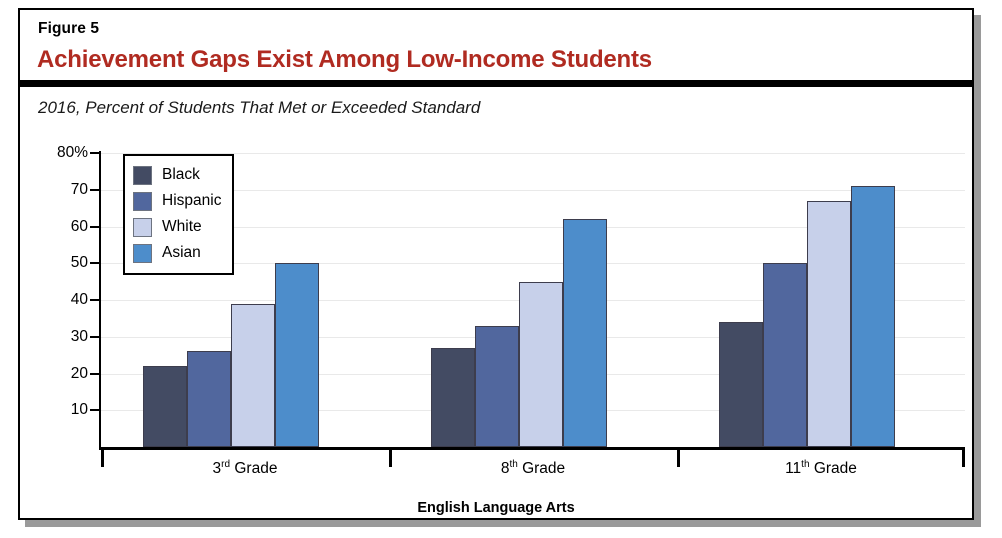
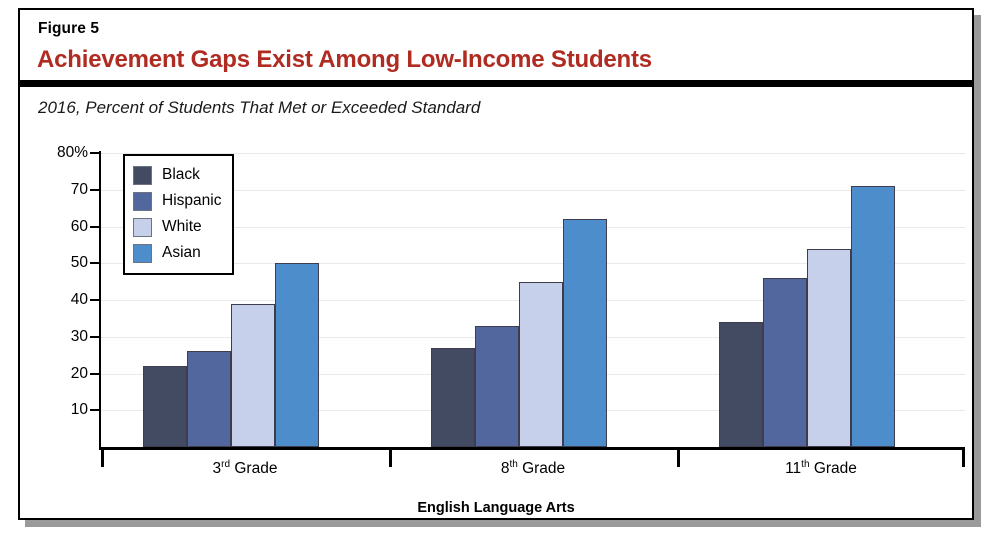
Hispanic/11th Grade: 50% -> 46%
White/11th Grade: 67% -> 54%
